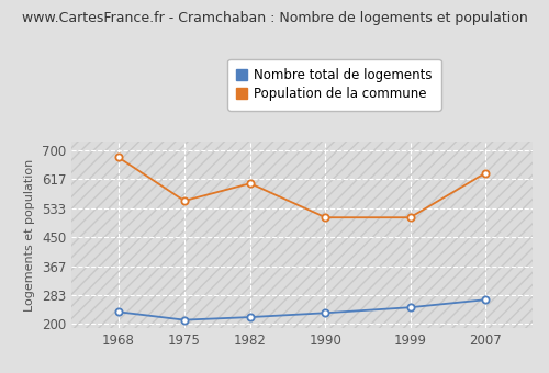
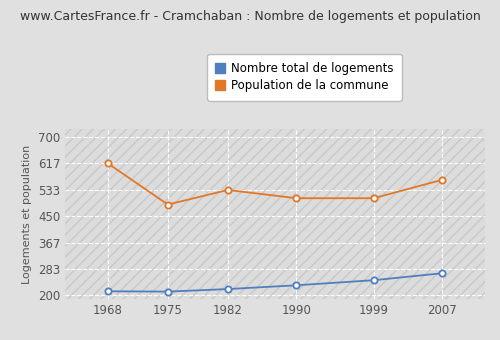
Nombre total de logements/1968: 235 -> 213
Population de la commune/1968: 680 -> 617
Population de la commune/1975: 555 -> 487
Population de la commune/1982: 605 -> 533
Population de la commune/2007: 635 -> 565
